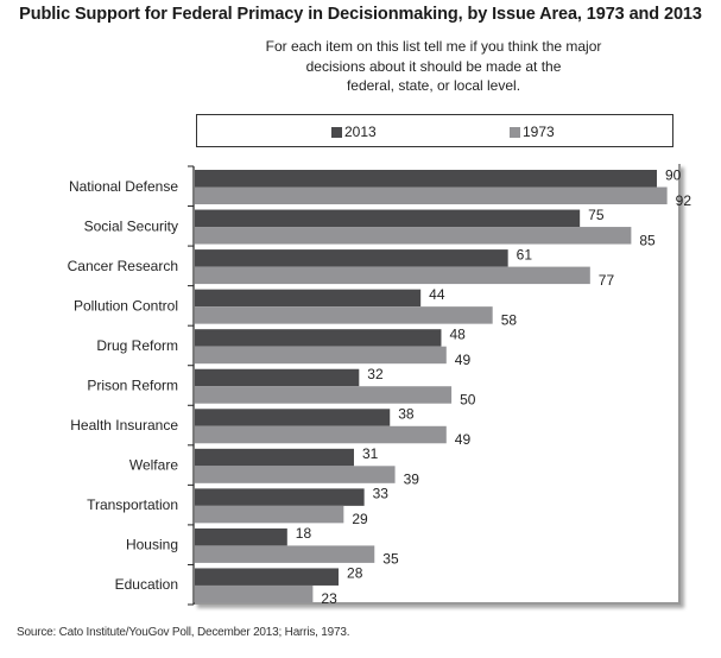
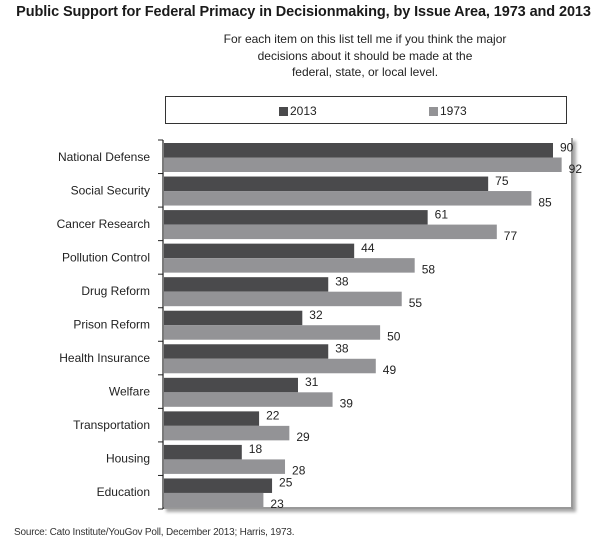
2013/Drug Reform: 48 -> 38
1973/Drug Reform: 49 -> 55
2013/Transportation: 33 -> 22
1973/Housing: 35 -> 28
2013/Education: 28 -> 25
